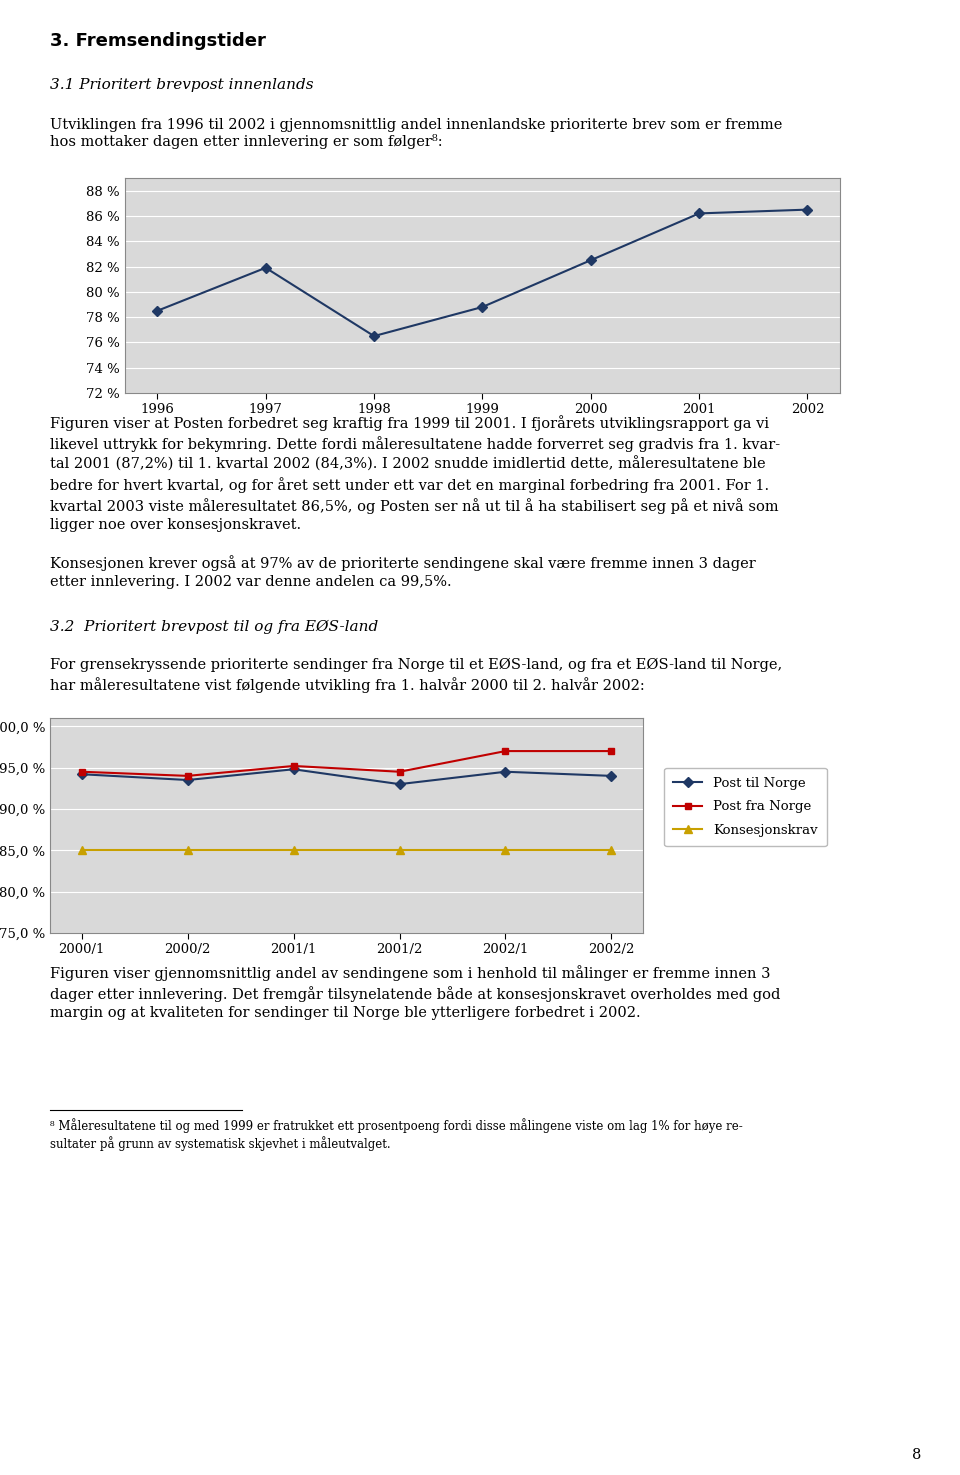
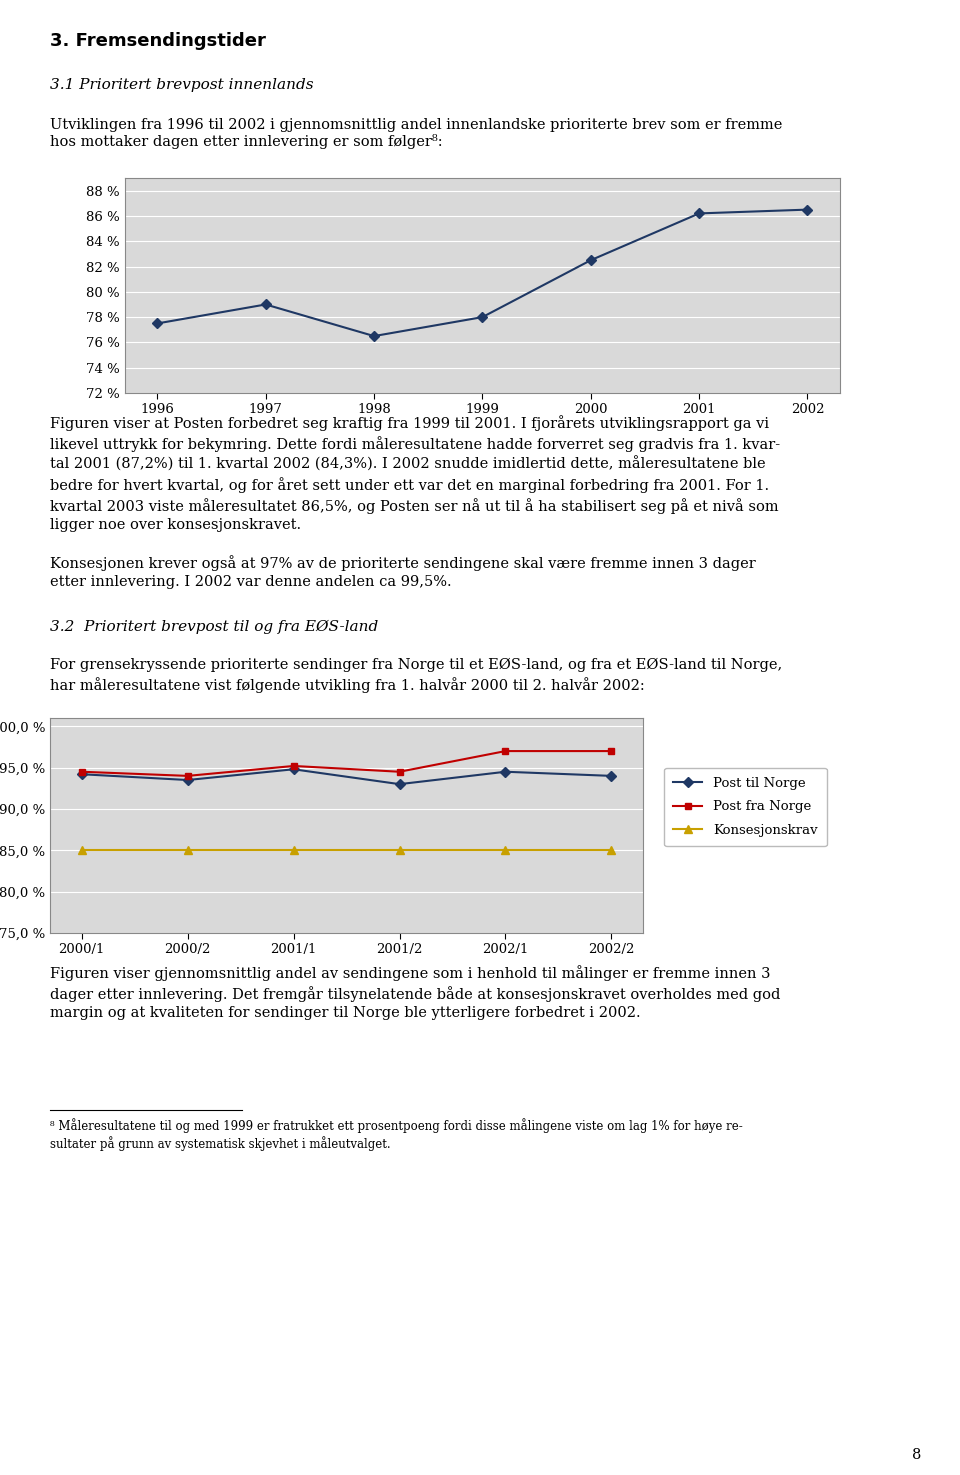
1996: 78.5 % -> 77.5 %
1997: 81.9 % -> 79.0 %
1999: 78.8 % -> 78.0 %
